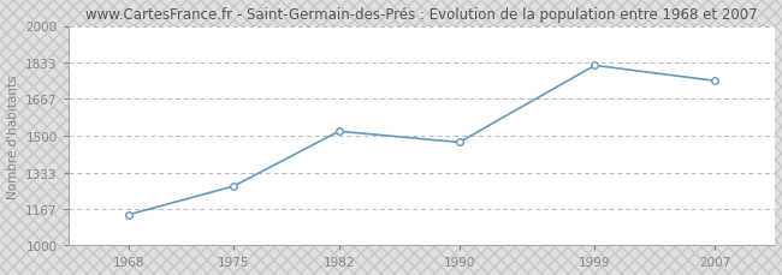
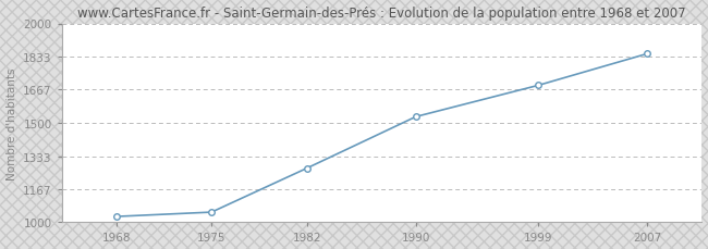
1968: 1140 -> 1030
1975: 1270 -> 1050
1982: 1520 -> 1270
1990: 1470 -> 1530
1999: 1820 -> 1690
2007: 1750 -> 1850
